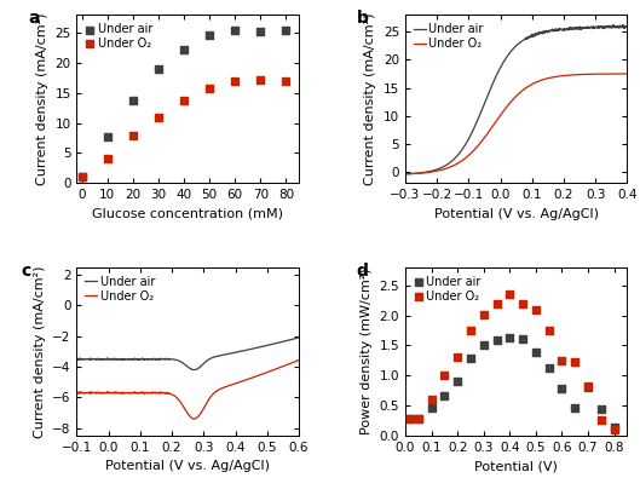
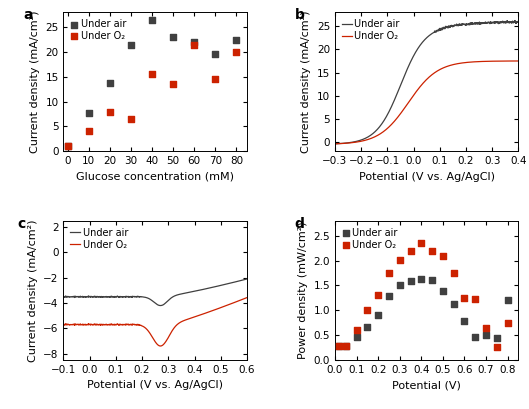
Under air/30: 19.0 -> 21.5
Under O₂/30: 11.0 -> 6.5
Under air/40: 22.2 -> 26.5
Under O₂/40: 13.7 -> 15.5
Under air/50: 24.6 -> 23.0
Under O₂/50: 15.8 -> 13.5
Under air/60: 25.5 -> 22.0
Under O₂/60: 16.9 -> 21.5
Under air/70: 25.3 -> 19.5
Under O₂/70: 17.2 -> 14.5
Under air/80: 25.5 -> 22.5
Under O₂/80: 17.0 -> 20.0
Under air/0.7: 0.80 -> 0.50
Under O₂/0.7: 0.82 -> 0.65
Under air/0.8: 0.13 -> 1.20
Under O₂/0.8: 0.10 -> 0.75
